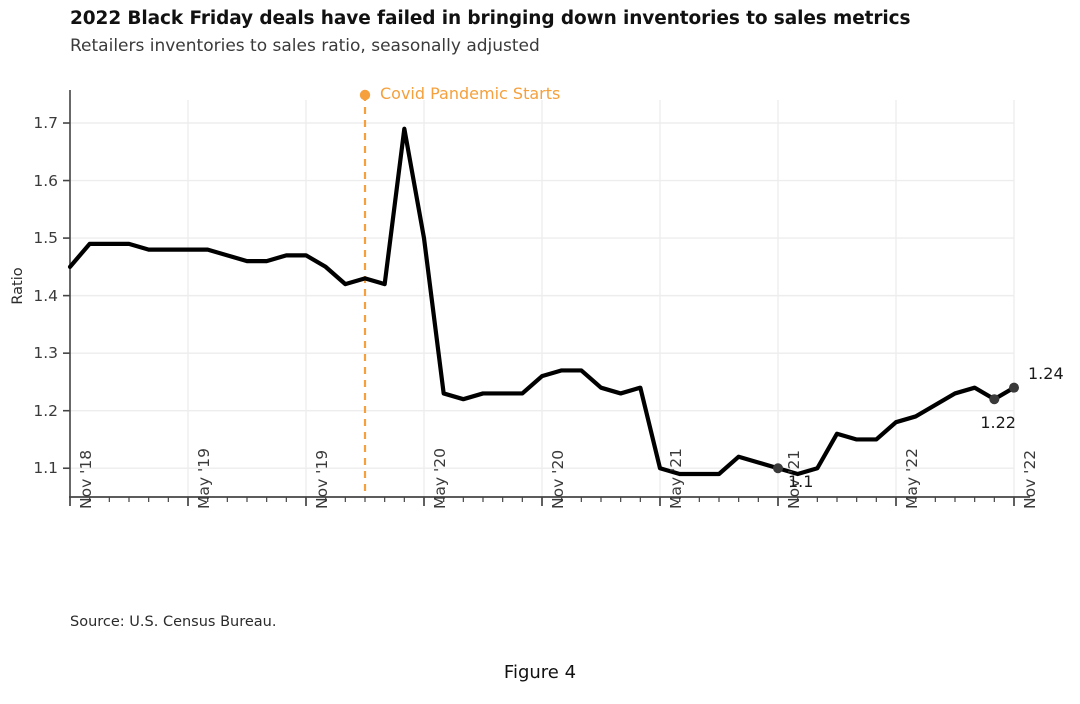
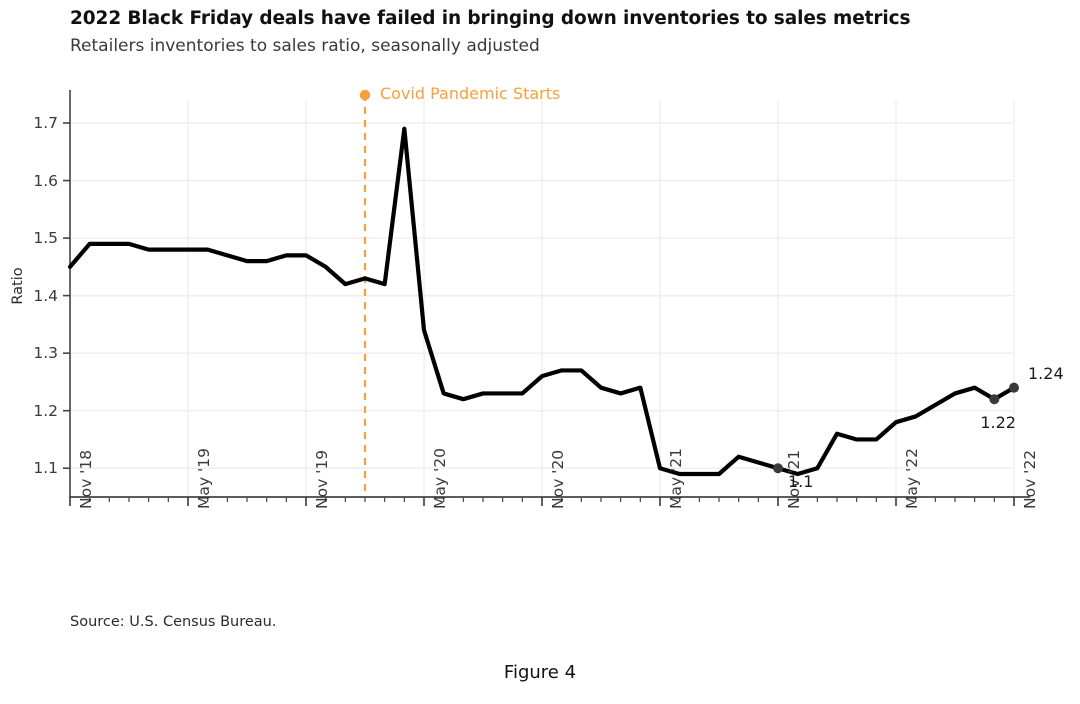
May '20: 1.50 -> 1.34
